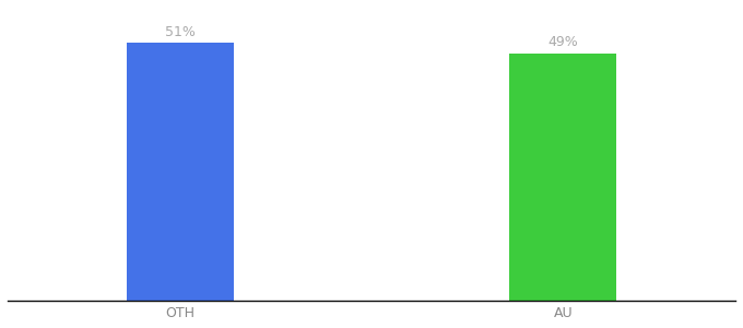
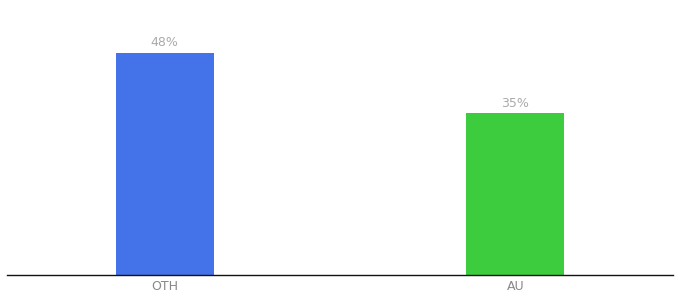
OTH: 51% -> 48%
AU: 49% -> 35%
